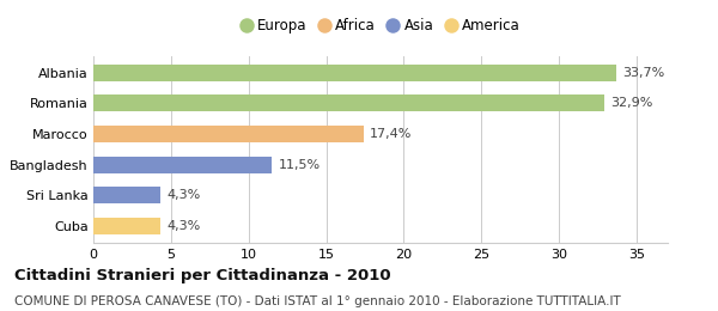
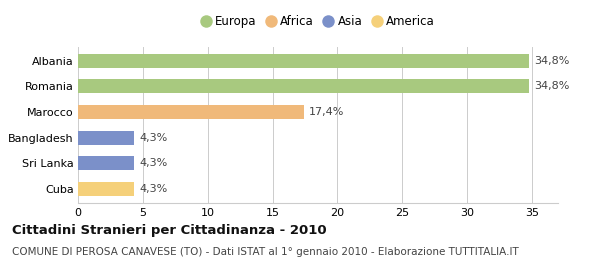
Albania: 33,7% -> 34,8%
Romania: 32,9% -> 34,8%
Bangladesh: 11,5% -> 4,3%
